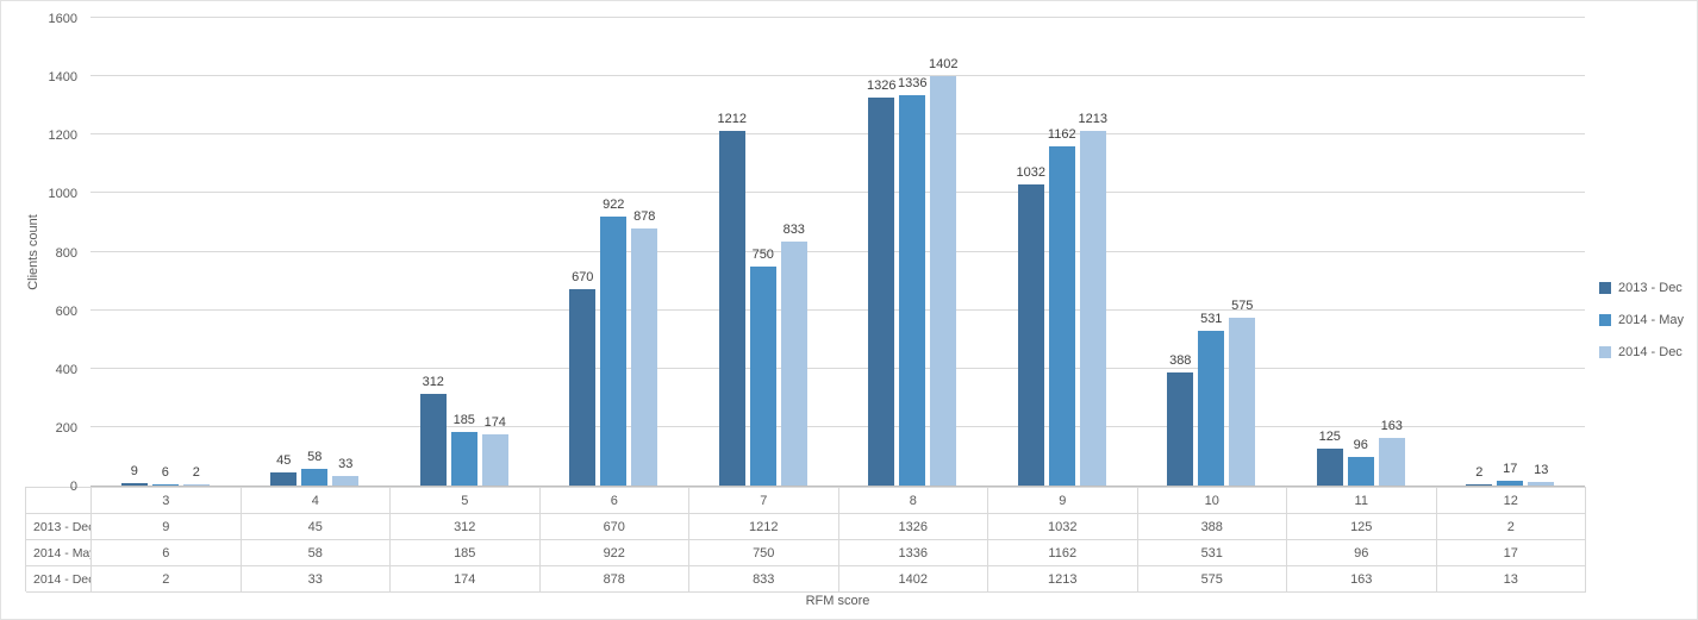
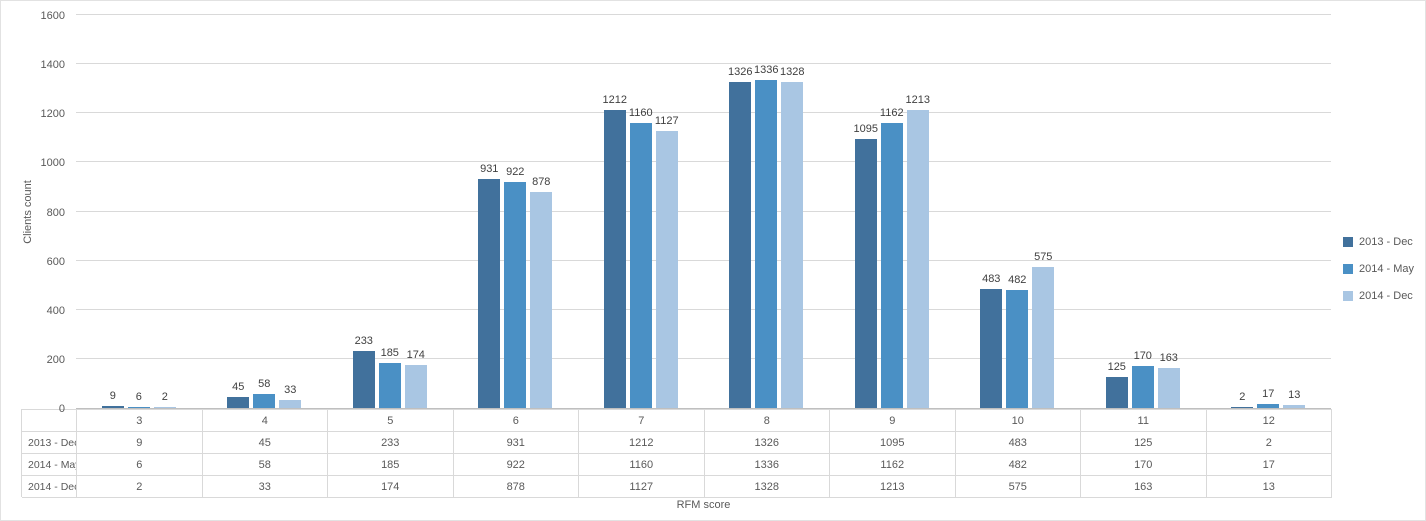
2013 - Dec/5: 312 -> 233
2013 - Dec/6: 670 -> 931
2014 - May/7: 750 -> 1160
2014 - Dec/7: 833 -> 1127
2014 - Dec/8: 1402 -> 1328
2013 - Dec/9: 1032 -> 1095
2013 - Dec/10: 388 -> 483
2014 - May/10: 531 -> 482
2014 - May/11: 96 -> 170
